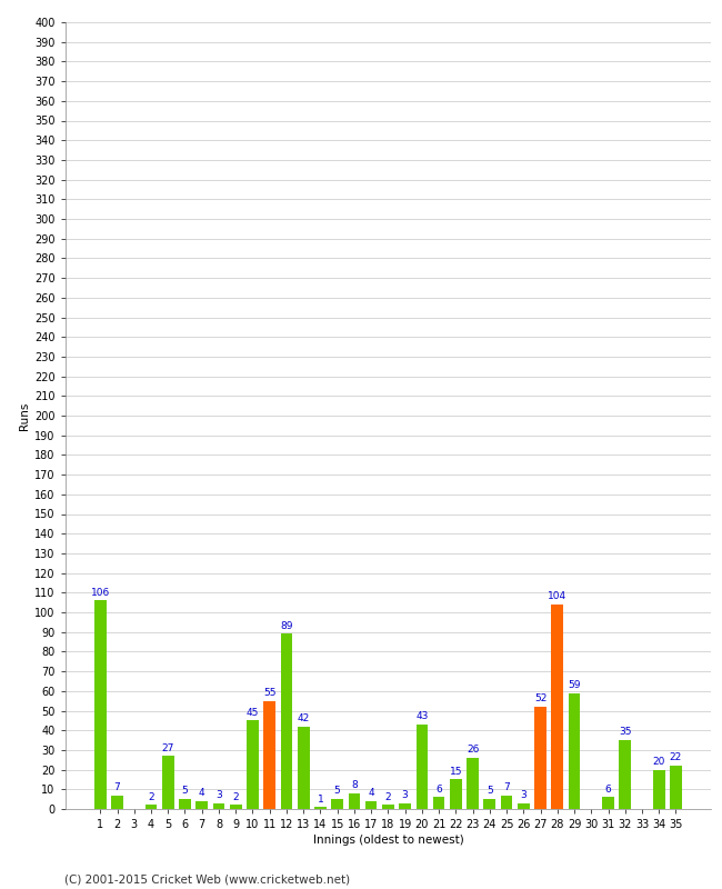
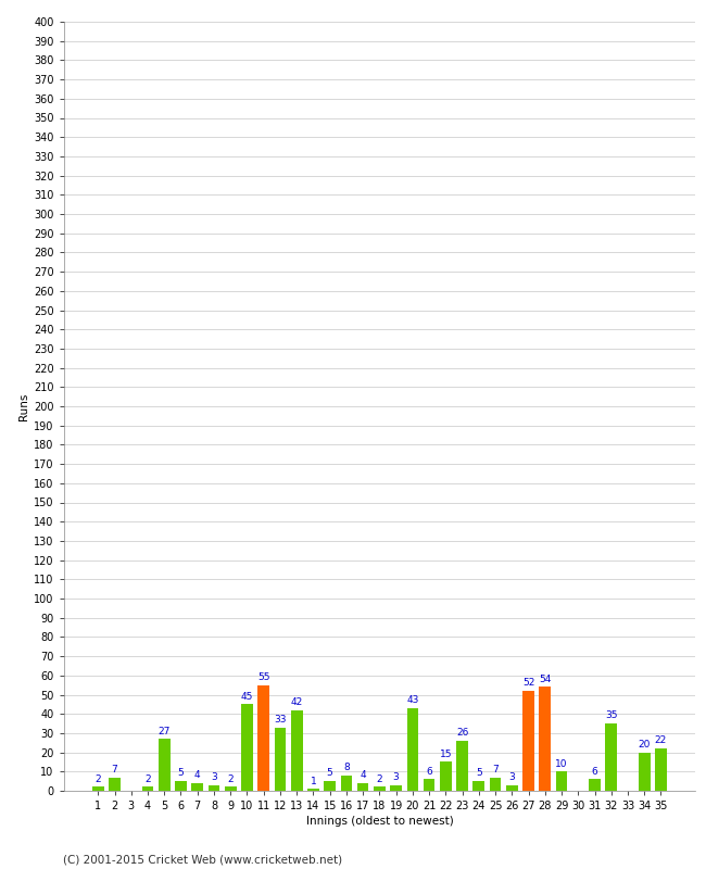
1: 106 -> 2
12: 89 -> 33
28: 104 -> 54
29: 59 -> 10
